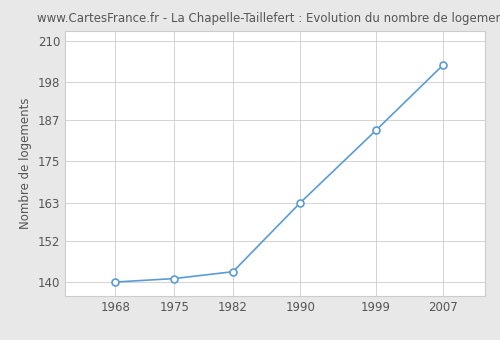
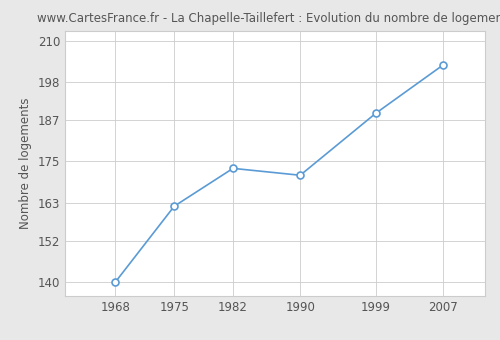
1975: 141 -> 162
1982: 143 -> 173
1990: 163 -> 171
1999: 184 -> 189
